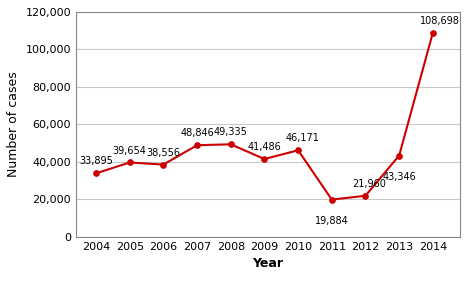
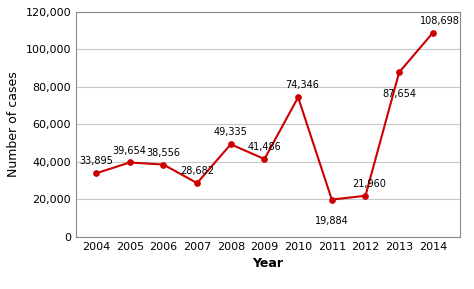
2007: 48,846 -> 28,682
2010: 46,171 -> 74,346
2013: 43,346 -> 87,654
